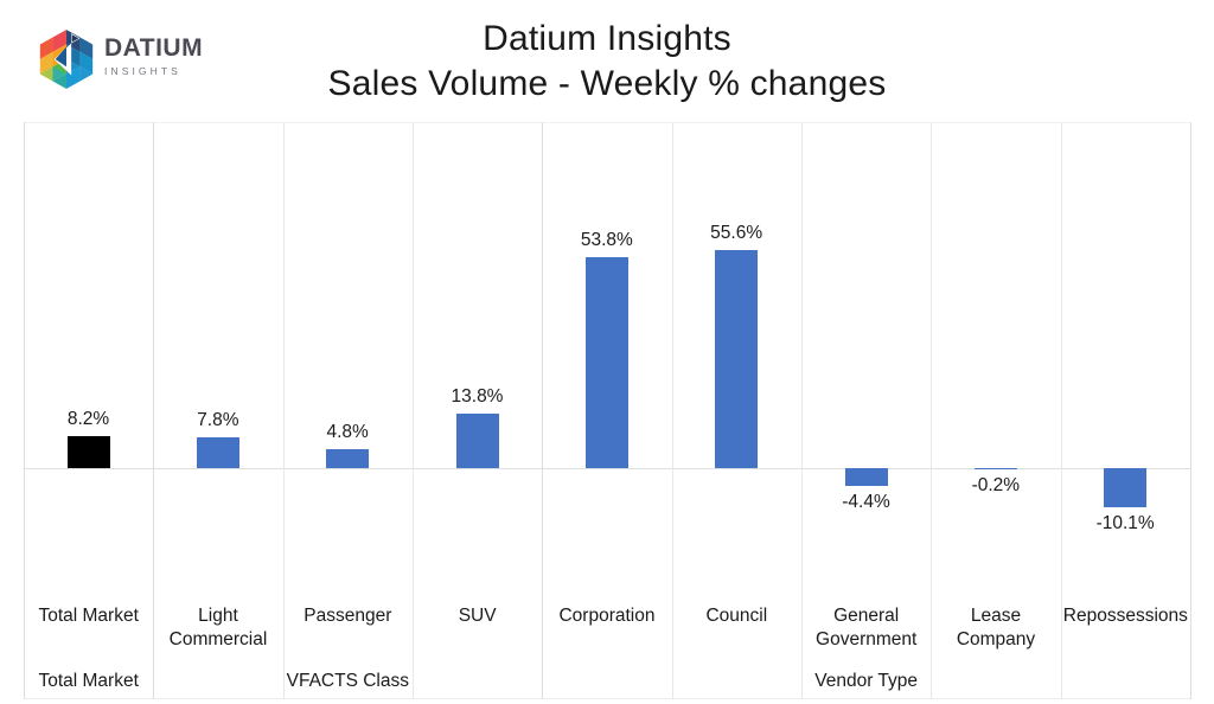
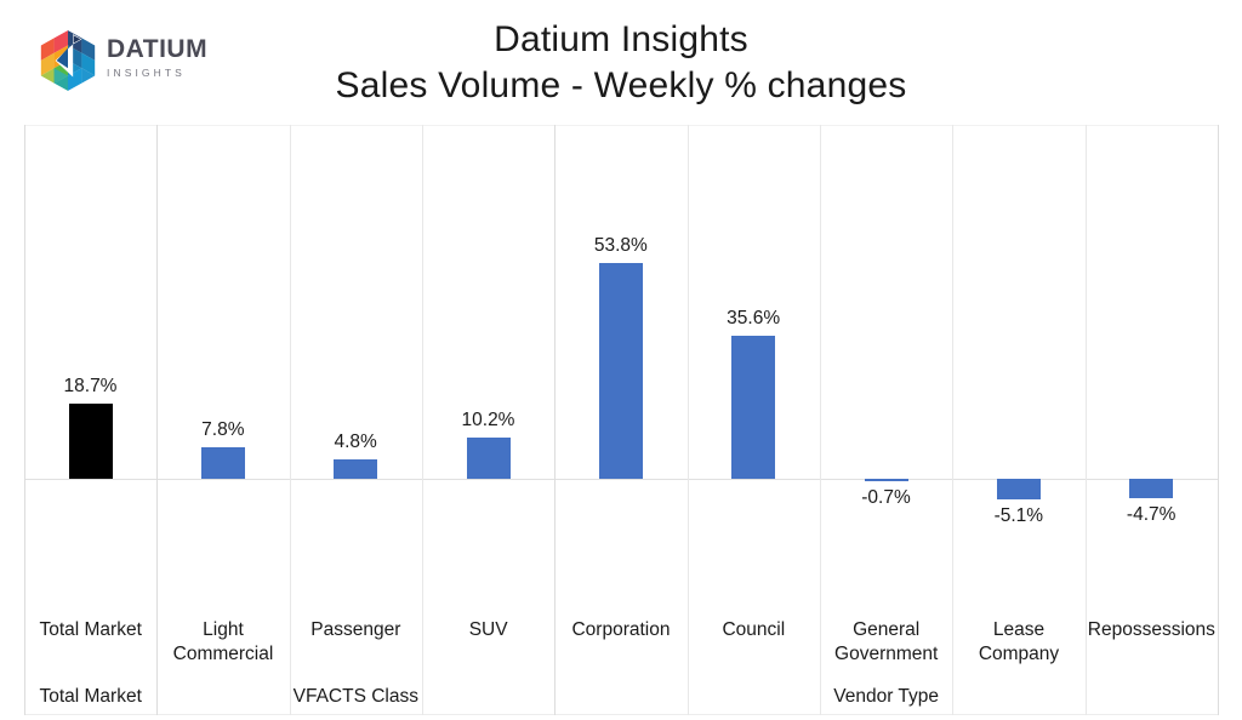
Total Market: 8.2% -> 18.7%
SUV: 13.8% -> 10.2%
Council: 55.6% -> 35.6%
General Government: -4.4% -> -0.7%
Lease Company: -0.2% -> -5.1%
Repossessions: -10.1% -> -4.7%
